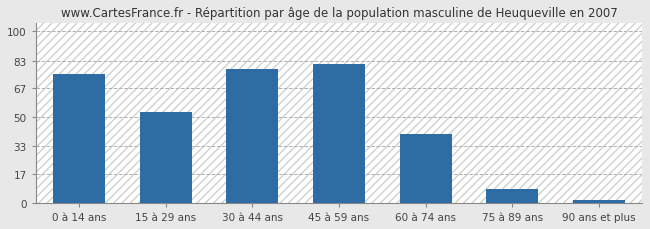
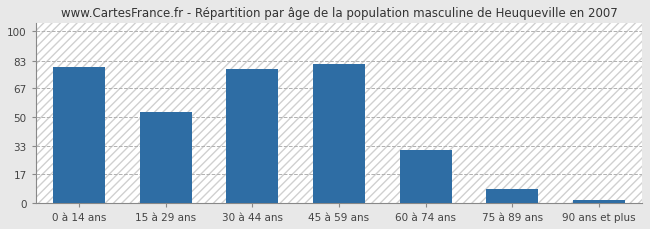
0 à 14 ans: 75 -> 79
60 à 74 ans: 40 -> 31
